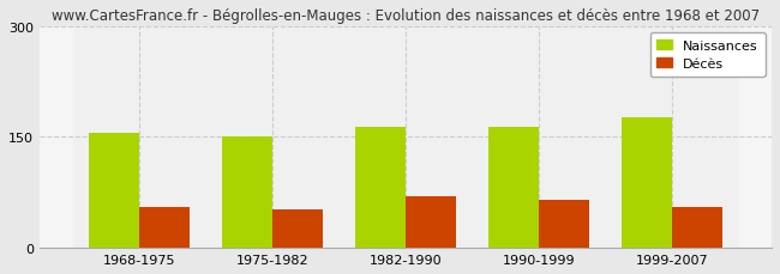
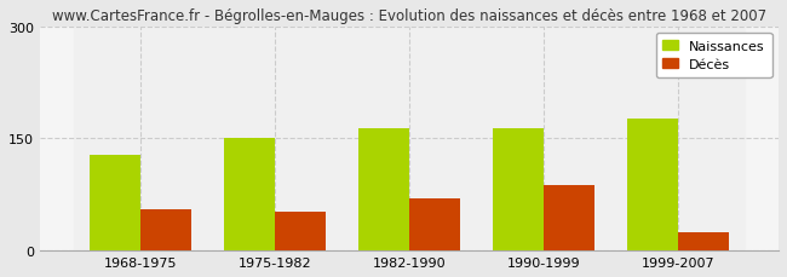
Naissances/1968-1975: 156 -> 128
Décès/1990-1999: 65 -> 88
Décès/1999-2007: 55 -> 24
